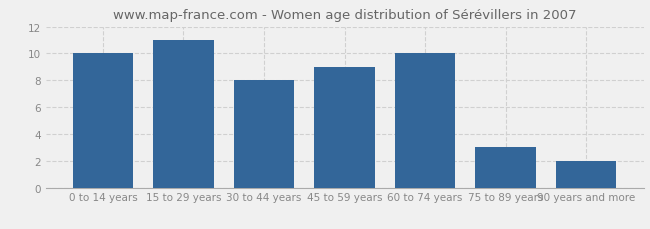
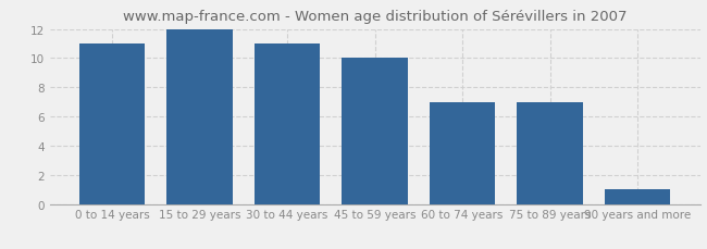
0 to 14 years: 10 -> 11
15 to 29 years: 11 -> 12
30 to 44 years: 8 -> 11
45 to 59 years: 9 -> 10
60 to 74 years: 10 -> 7
75 to 89 years: 3 -> 7
90 years and more: 2 -> 1
